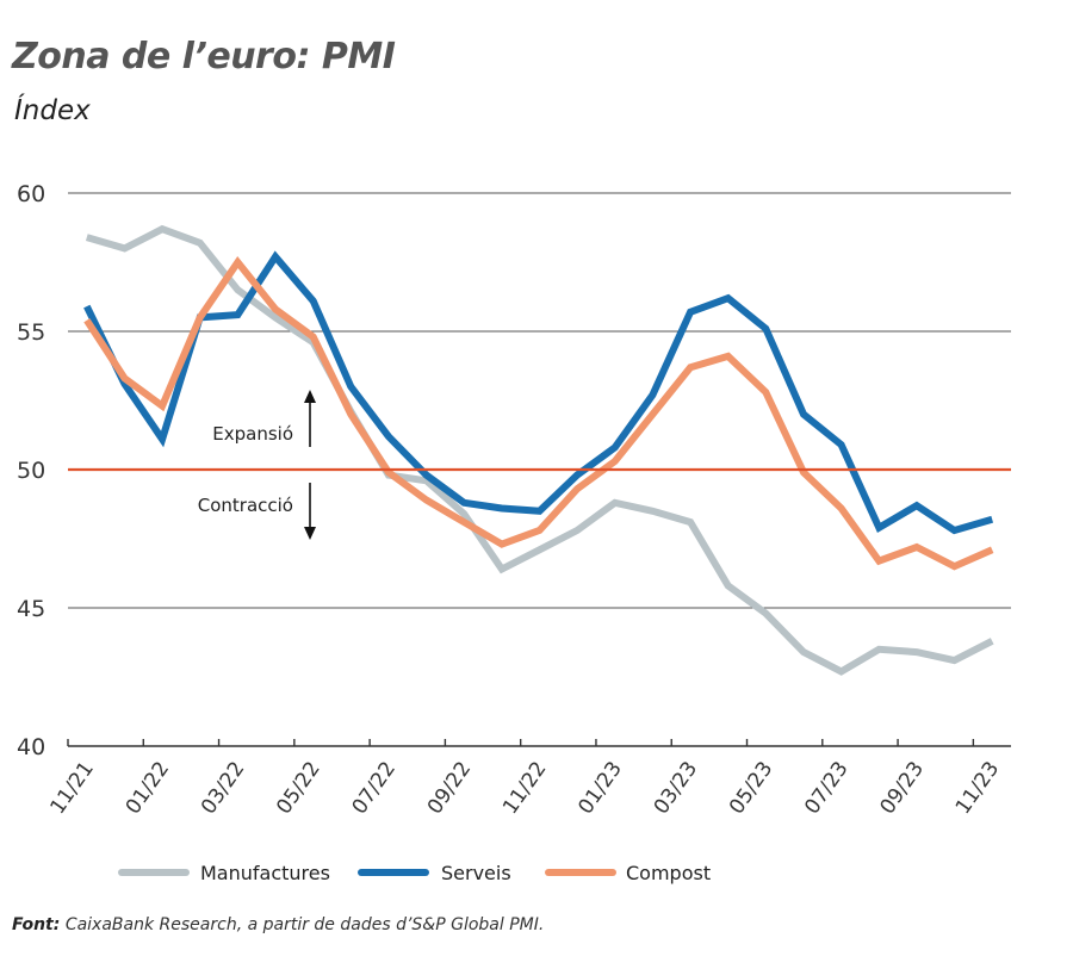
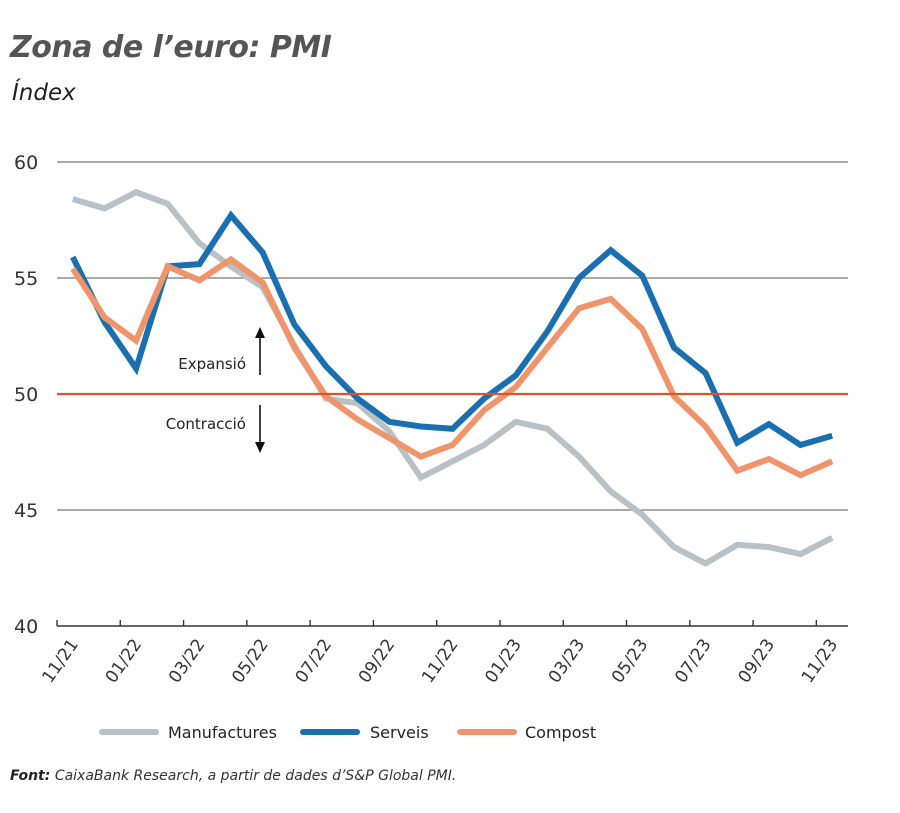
Compost/03/22: 57.5 -> 54.9
Manufactures/03/23: 48.1 -> 47.3
Serveis/03/23: 55.7 -> 55.0
